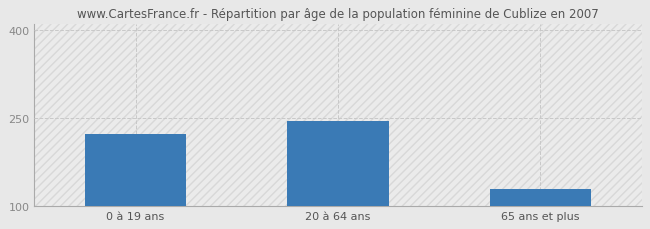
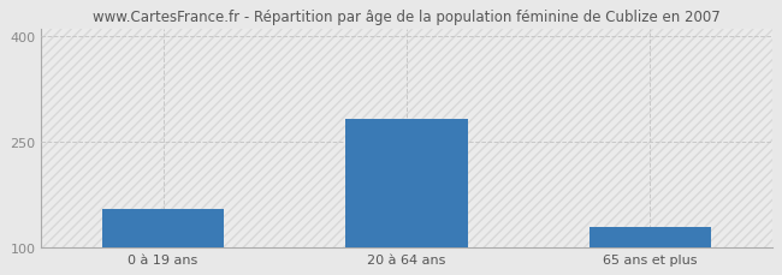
0 à 19 ans: 222 -> 155
20 à 64 ans: 244 -> 282
